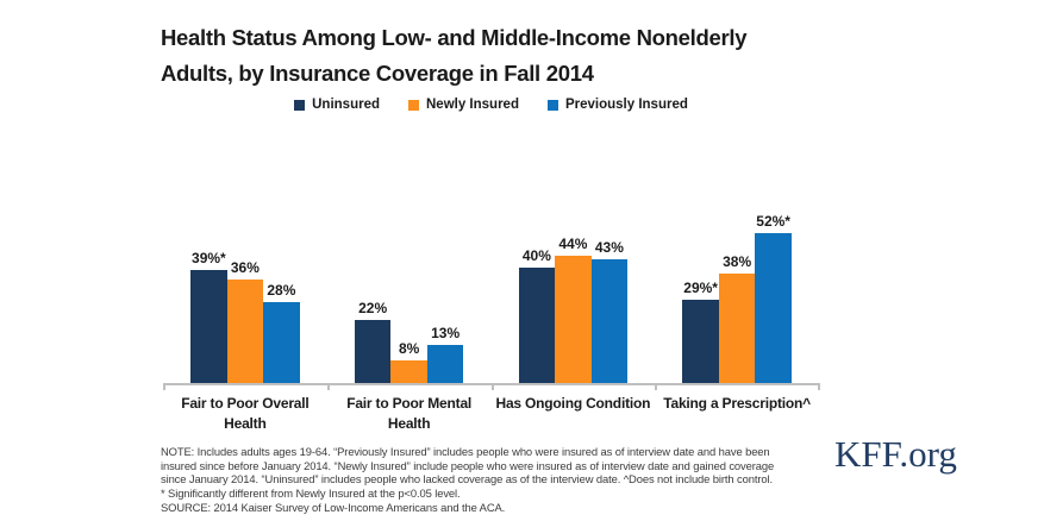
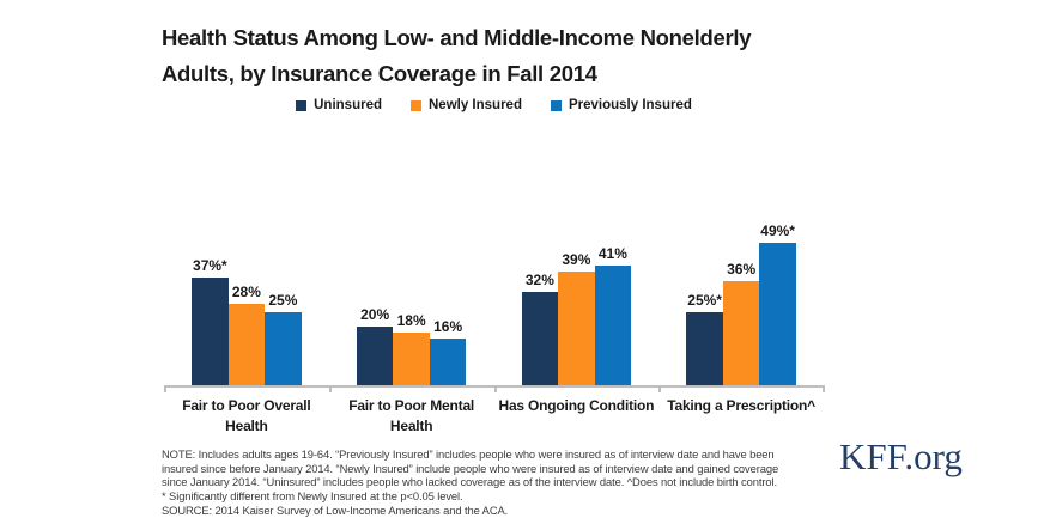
Uninsured/Fair to Poor Overall Health: 39 -> 37
Newly Insured/Fair to Poor Overall Health: 36% -> 28%
Previously Insured/Fair to Poor Overall Health: 28% -> 25%
Uninsured/Fair to Poor Mental Health: 22% -> 20%
Newly Insured/Fair to Poor Mental Health: 8% -> 18%
Previously Insured/Fair to Poor Mental Health: 13% -> 16%
Uninsured/Has Ongoing Condition: 40% -> 32%
Newly Insured/Has Ongoing Condition: 44% -> 39%
Previously Insured/Has Ongoing Condition: 43% -> 41%
Uninsured/Taking a Prescription^: 29 -> 25
Newly Insured/Taking a Prescription^: 38% -> 36%
Previously Insured/Taking a Prescription^: 52 -> 49
